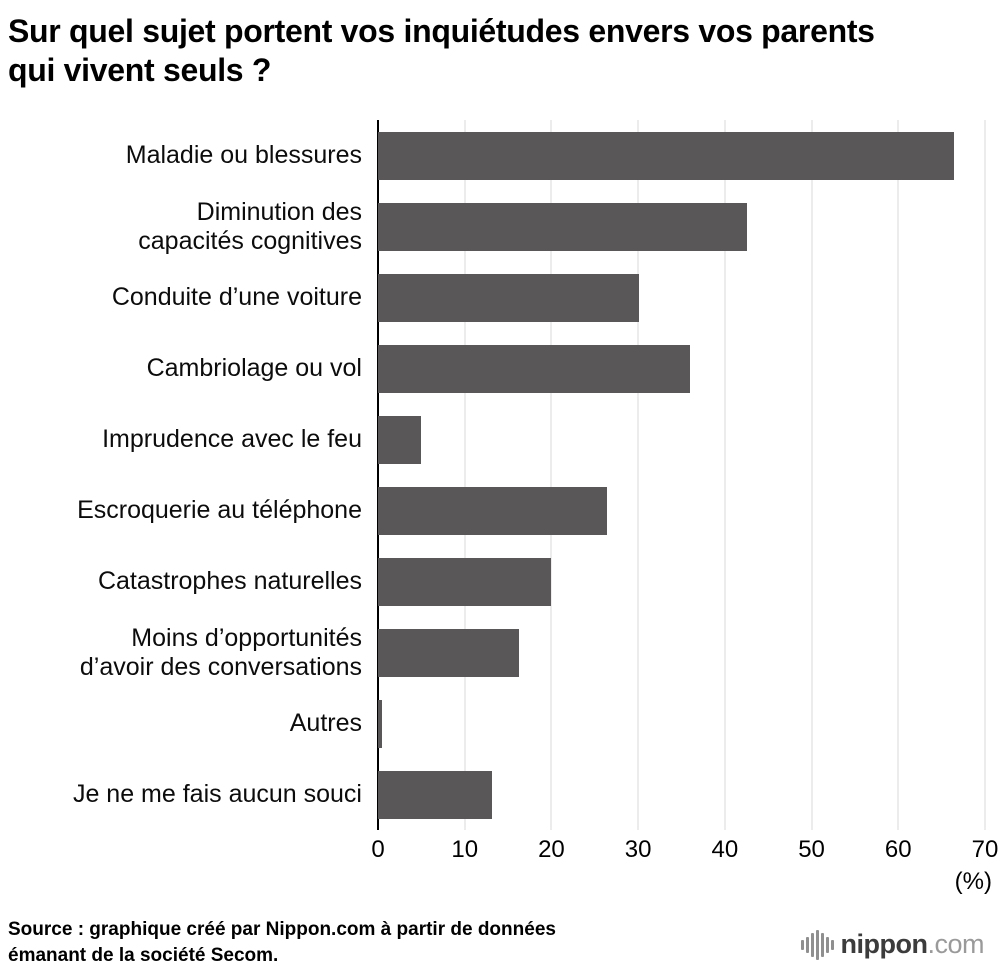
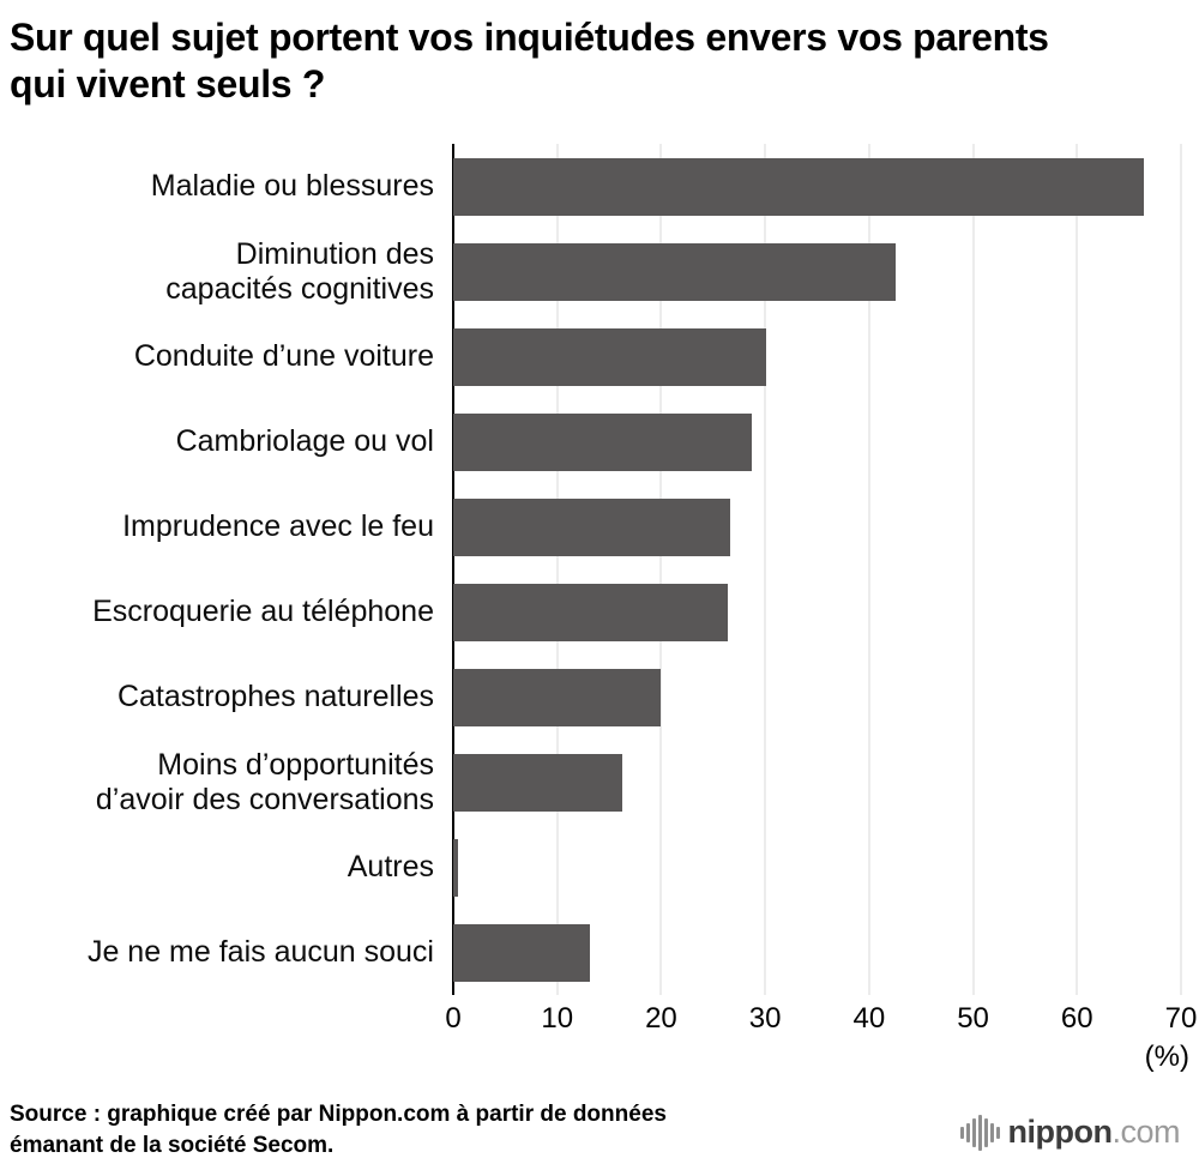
Cambriolage ou vol: 36 -> 29
Imprudence avec le feu: 5 -> 27
